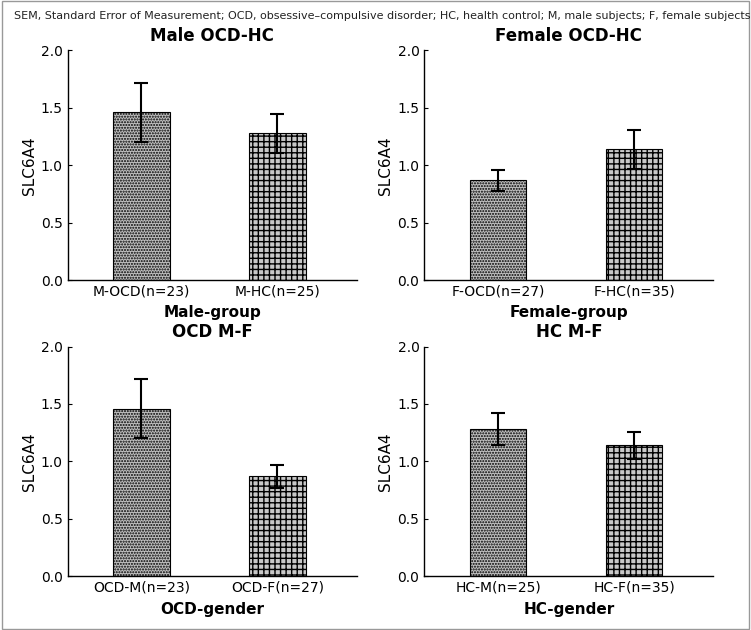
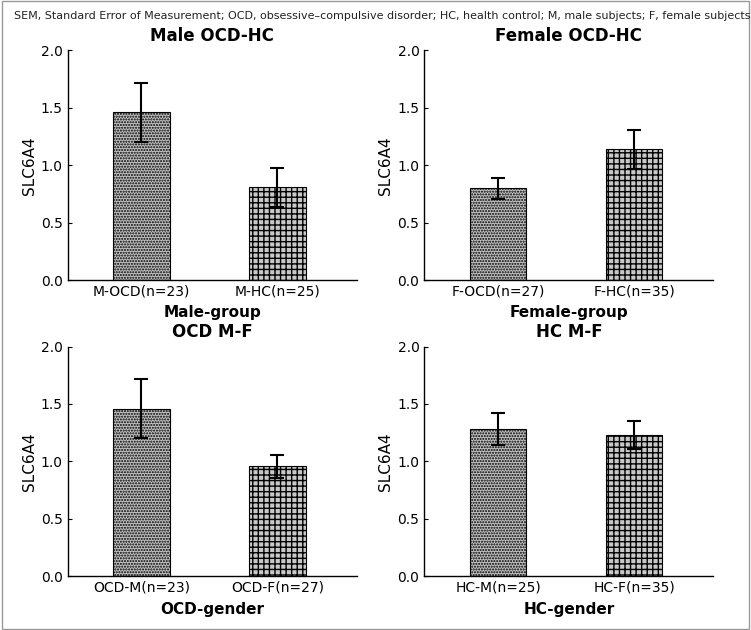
Male OCD-HC/M-HC(n=25): 1.28 -> 0.81
Female OCD-HC/F-OCD(n=27): 0.87 -> 0.80
OCD M-F/OCD-F(n=27): 0.87 -> 0.96
HC M-F/HC-F(n=35): 1.14 -> 1.23
